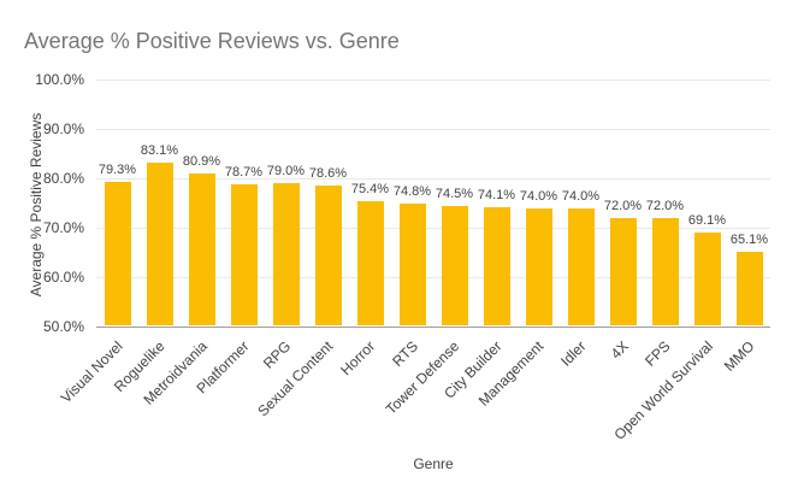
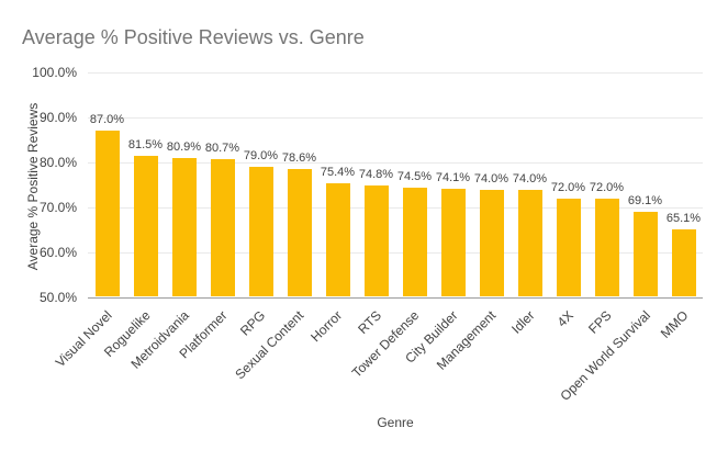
Visual Novel: 79.3% -> 87.0%
Roguelike: 83.1% -> 81.5%
Platformer: 78.7% -> 80.7%
